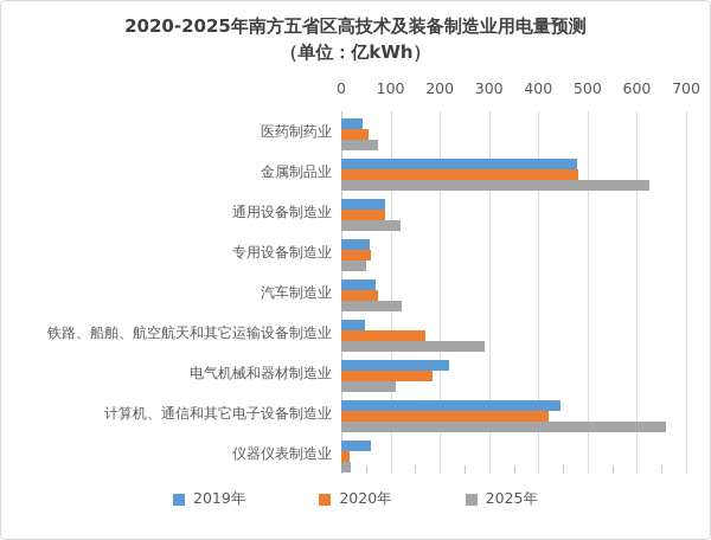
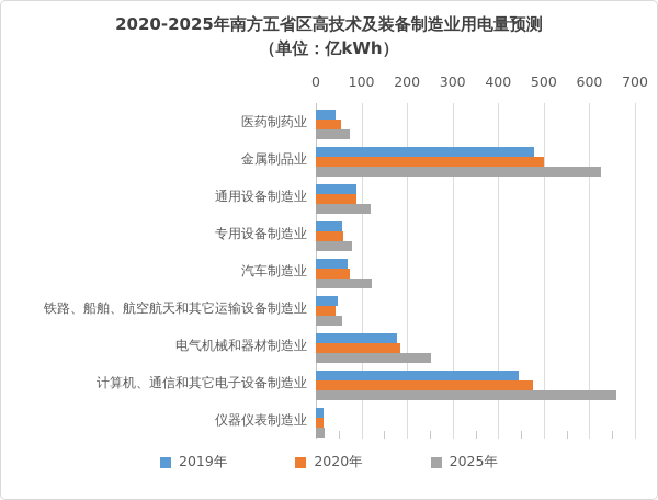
2020年/金属制品业: 480 -> 500
2025年/专用设备制造业: 50 -> 80
2020年/铁路、船舶、航空航天和其它运输设备制造业: 170 -> 40
2025年/铁路、船舶、航空航天和其它运输设备制造业: 290 -> 60
2019年/电气机械和器材制造业: 220 -> 180
2025年/电气机械和器材制造业: 110 -> 250
2020年/计算机、通信和其它电子设备制造业: 420 -> 480
2019年/仪器仪表制造业: 60 -> 20
